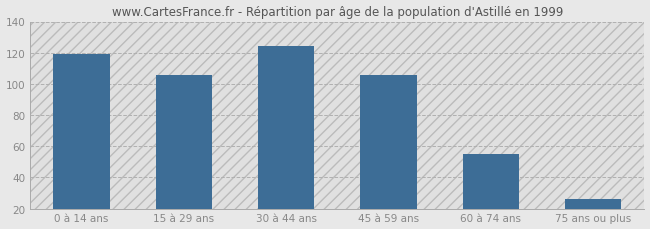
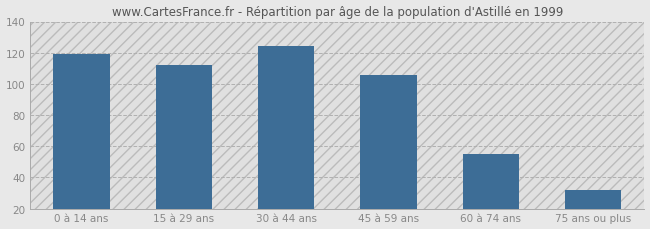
15 à 29 ans: 106 -> 112
75 ans ou plus: 26 -> 32
